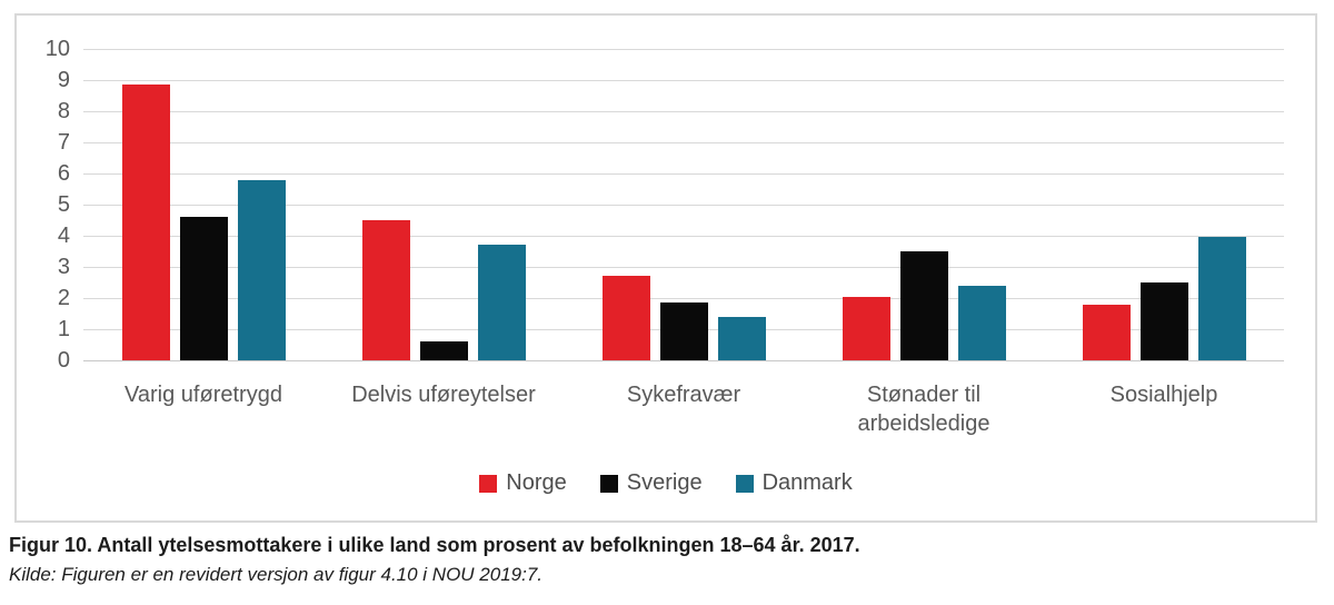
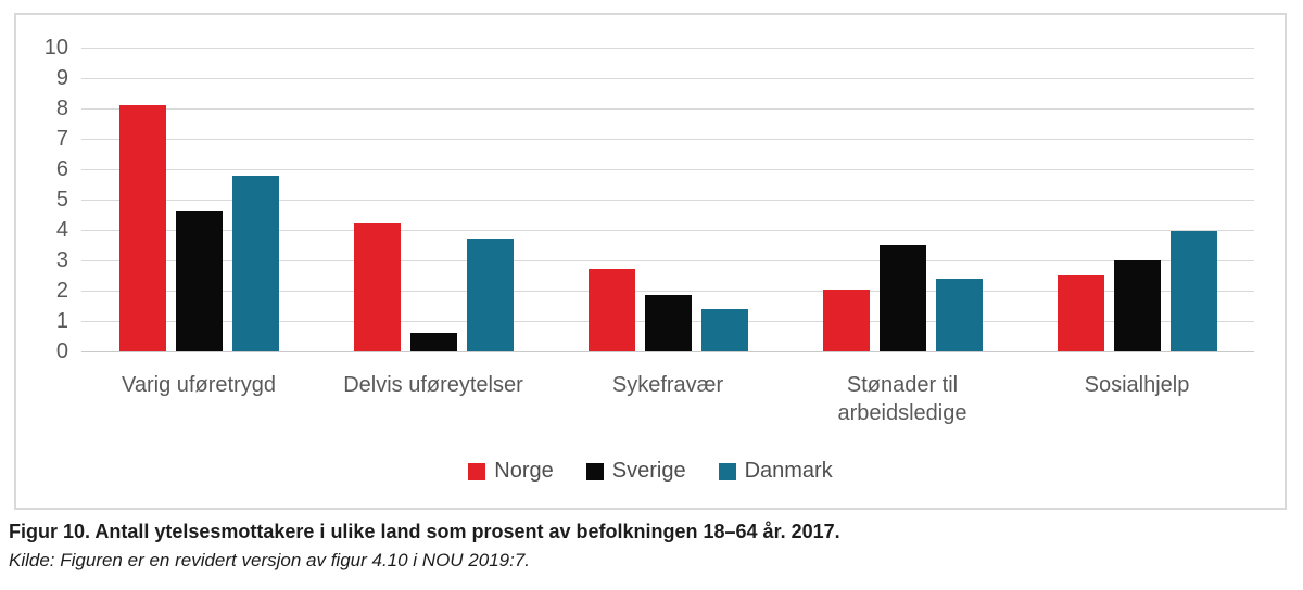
Norge/Varig uføretrygd: 8.8 -> 8.1
Norge/Delvis uføreytelser: 4.5 -> 4.2
Norge/Sosialhjelp: 1.8 -> 2.5
Sverige/Sosialhjelp: 2.5 -> 3.0
